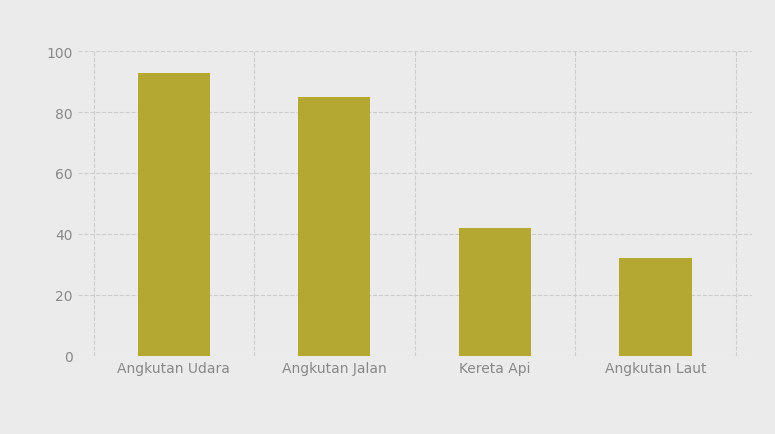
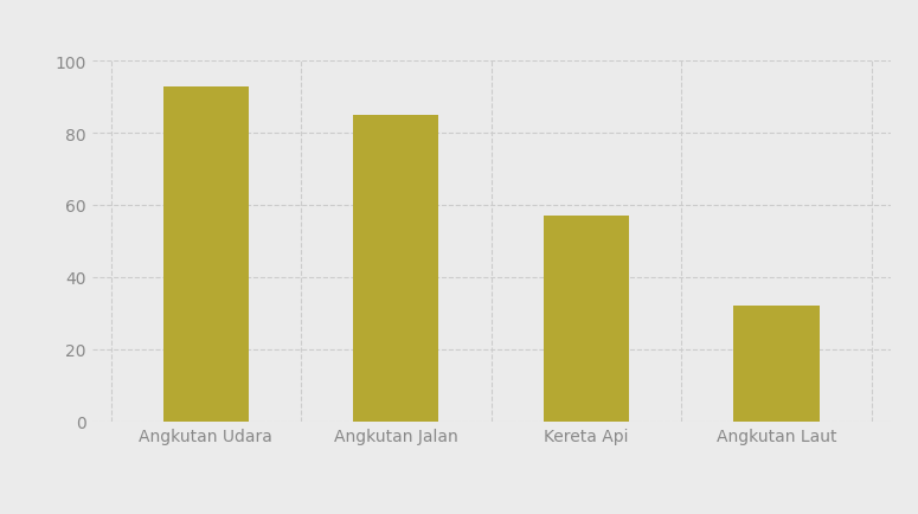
Kereta Api: 42 -> 57
